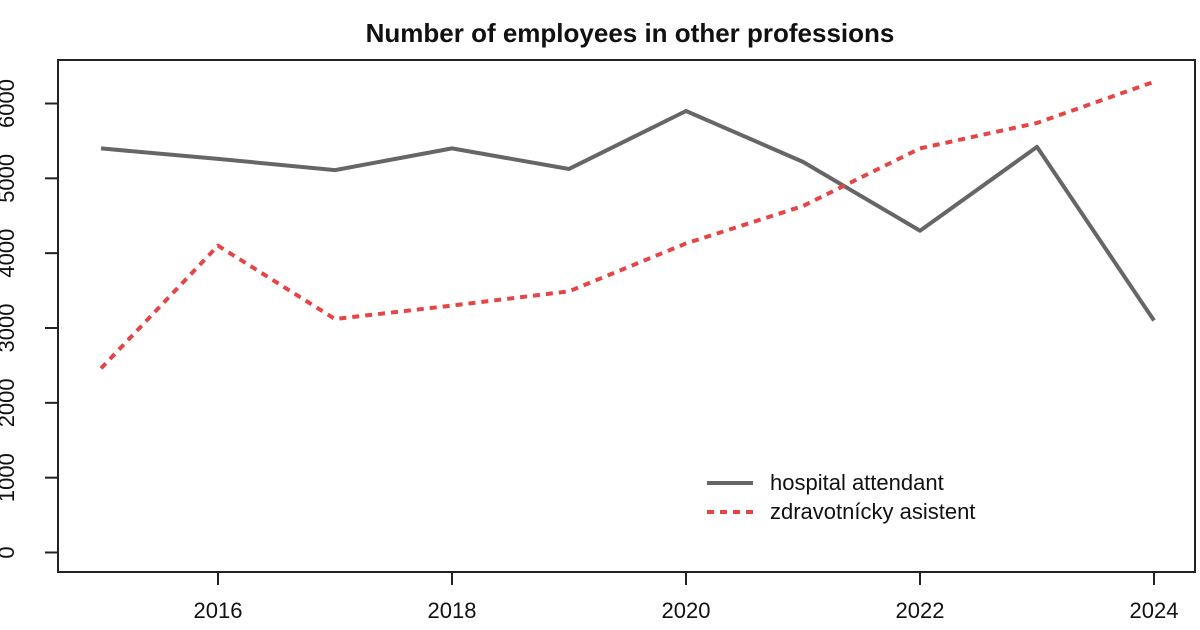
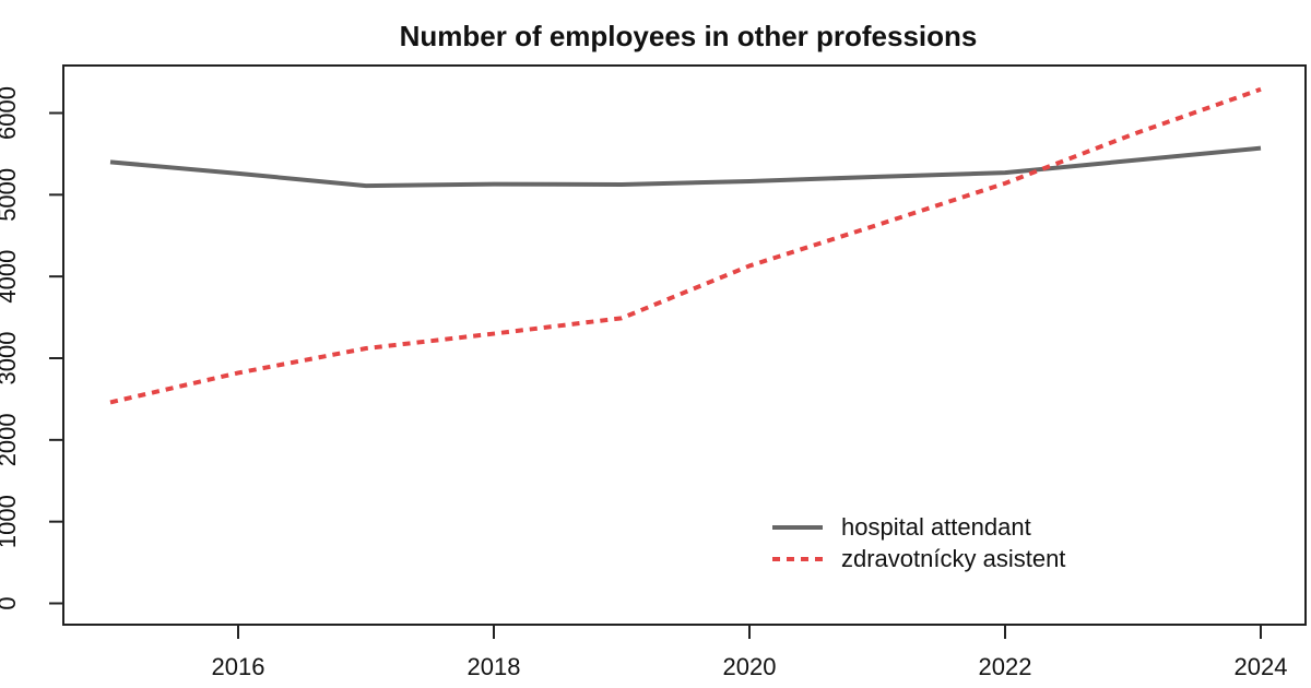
zdravotnícky asistent/2016: 4100 -> 2800
hospital attendant/2018: 5400 -> 5100
hospital attendant/2020: 5900 -> 5200
hospital attendant/2022: 4300 -> 5300
zdravotnícky asistent/2022: 5400 -> 5100
hospital attendant/2024: 3100 -> 5600
